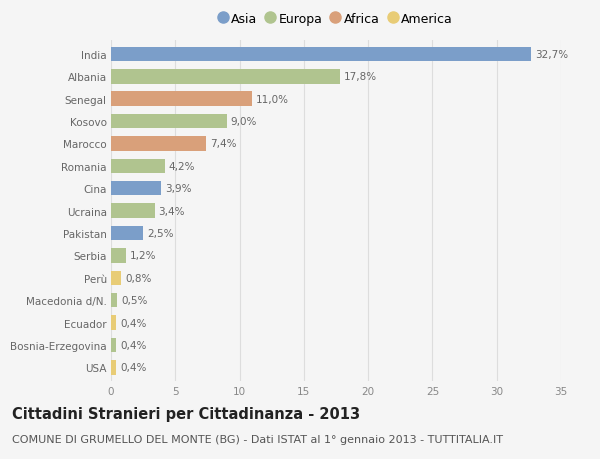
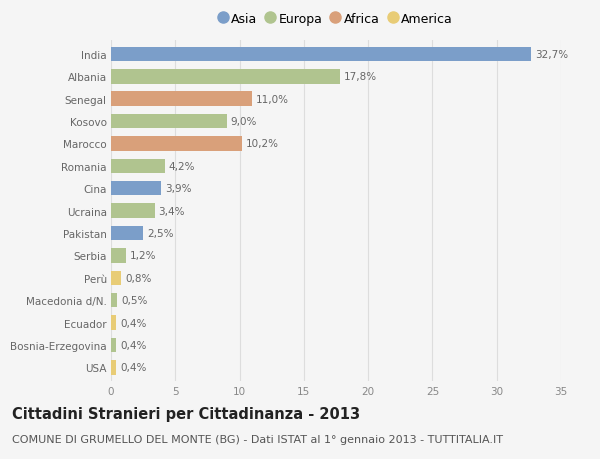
Marocco: 7,4% -> 10,2%
